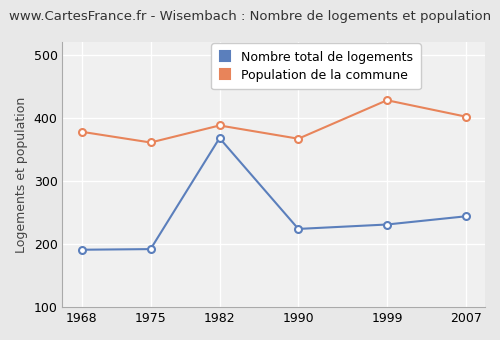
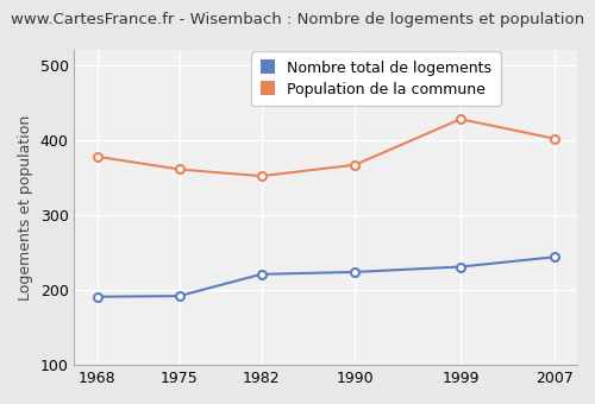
Nombre total de logements/1982: 368 -> 221
Population de la commune/1982: 388 -> 352
